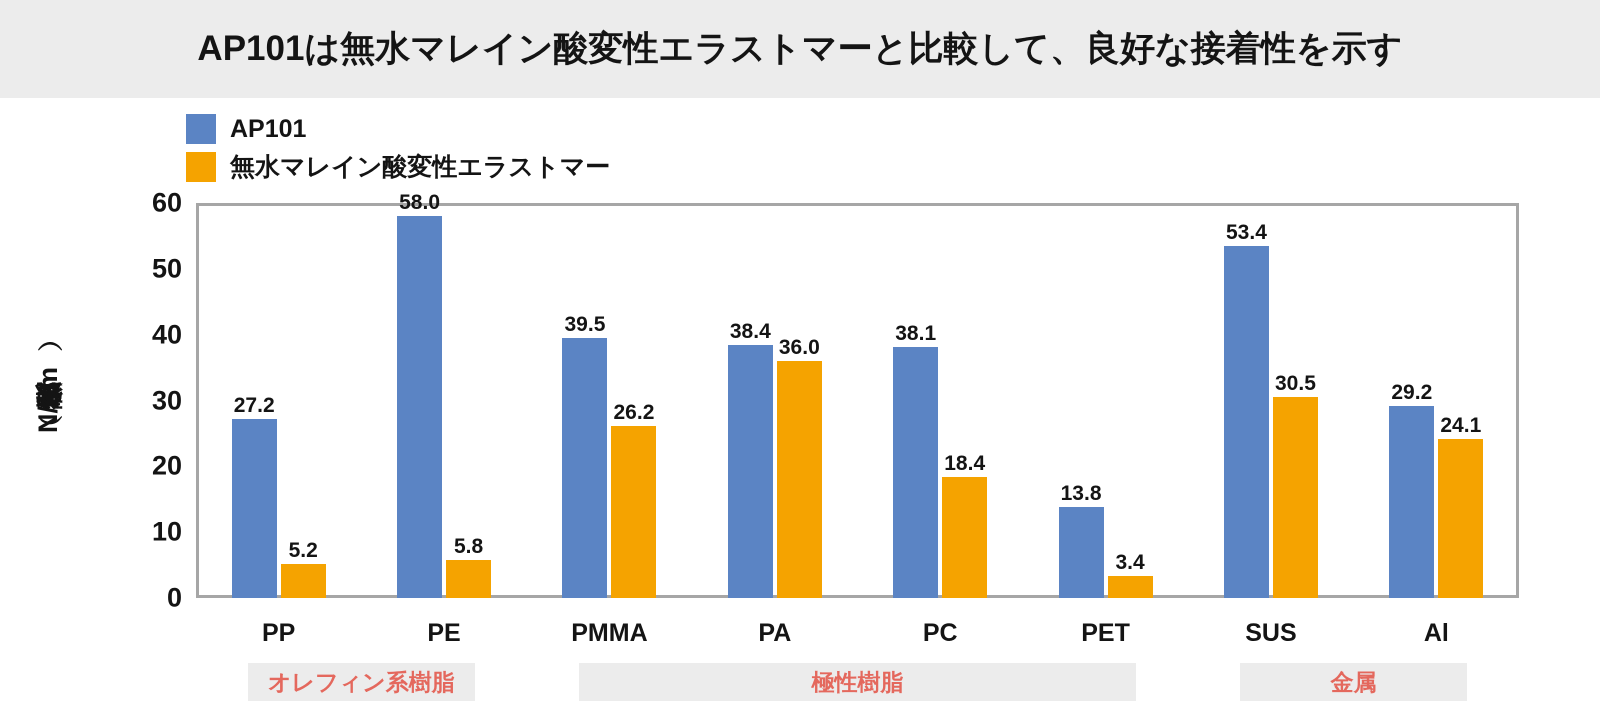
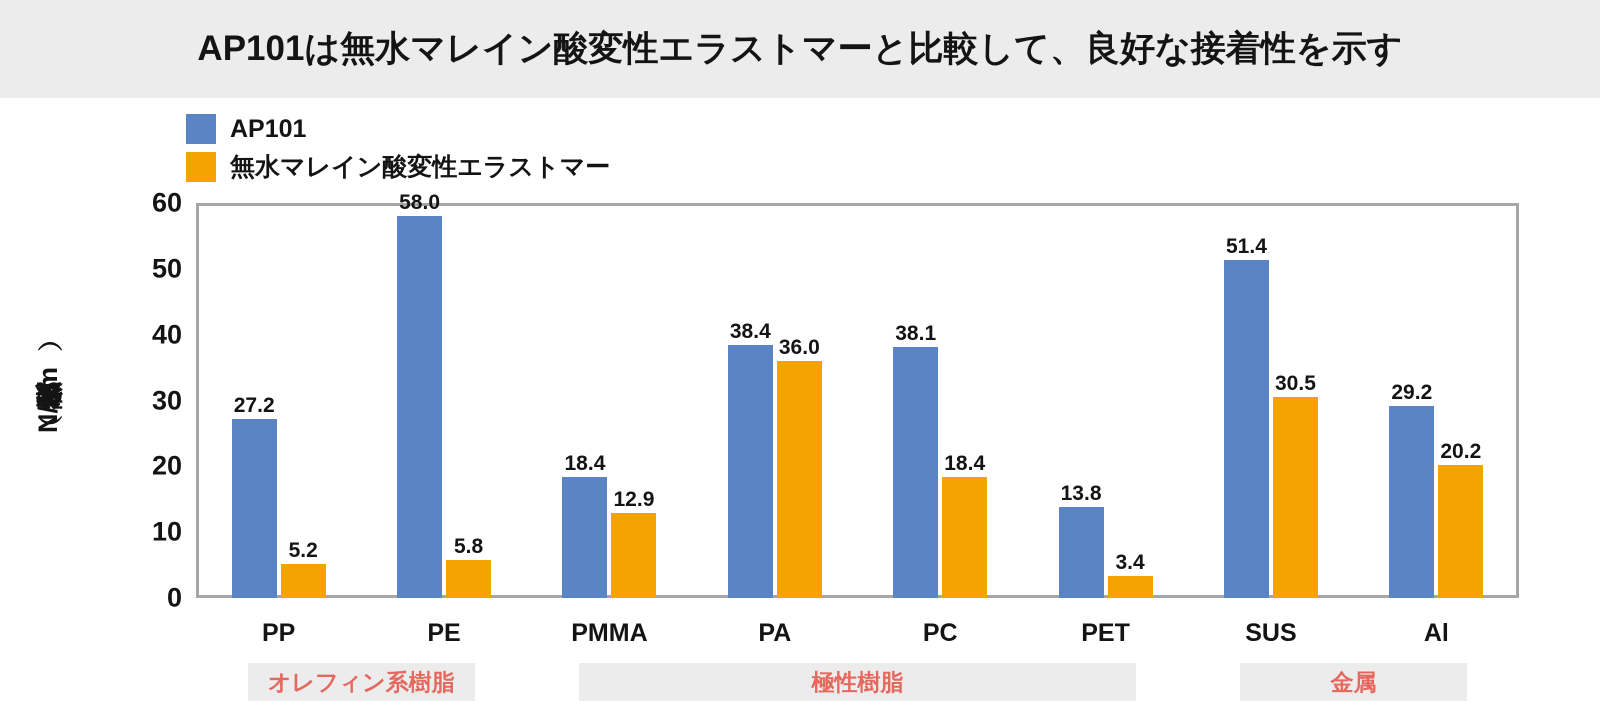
AP101/PMMA: 39.5 -> 18.4
無水マレイン酸変性エラストマー/PMMA: 26.2 -> 12.9
AP101/SUS: 53.4 -> 51.4
無水マレイン酸変性エラストマー/Al: 24.1 -> 20.2
